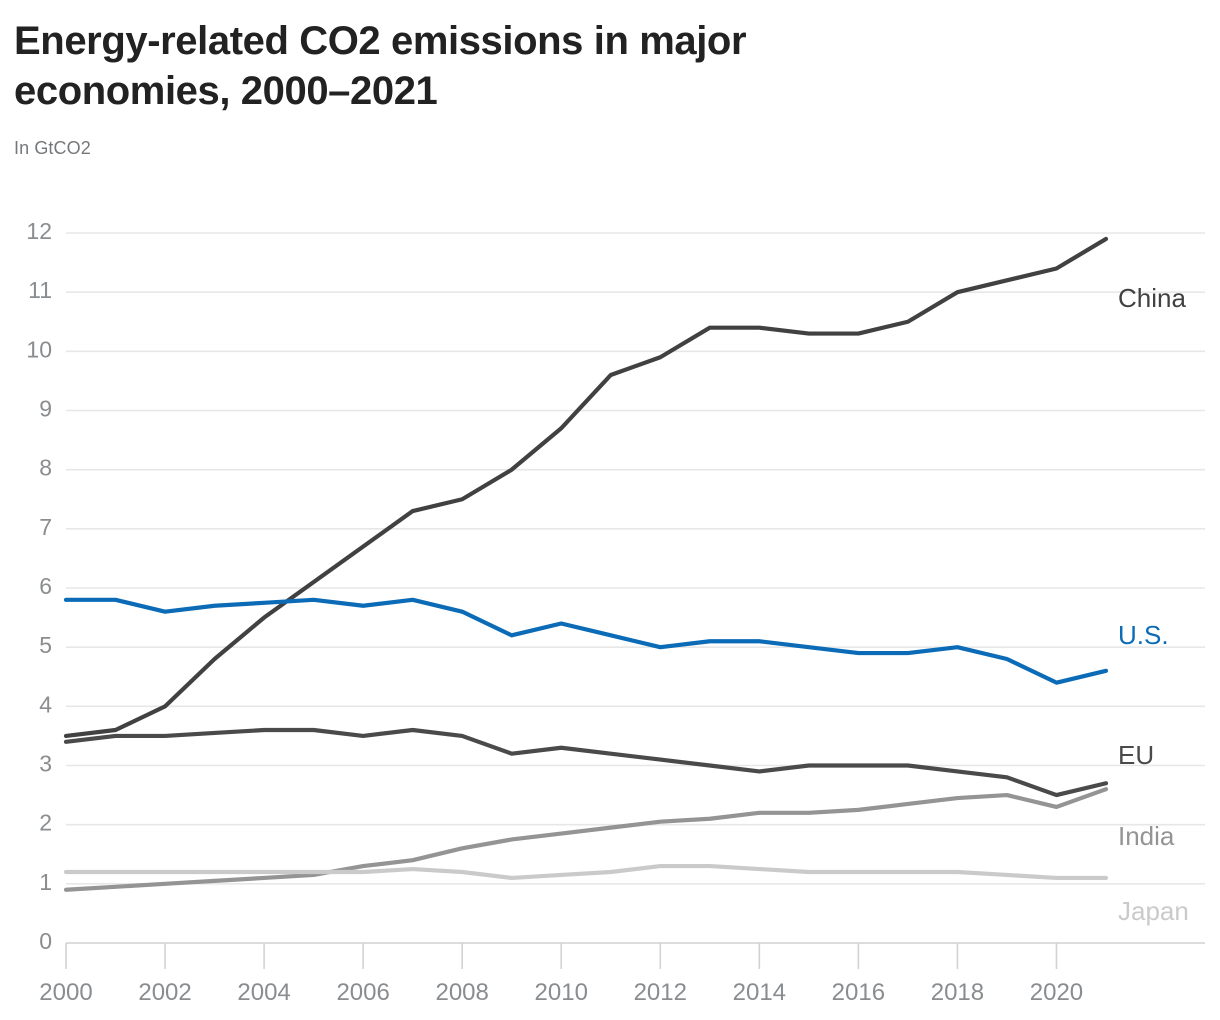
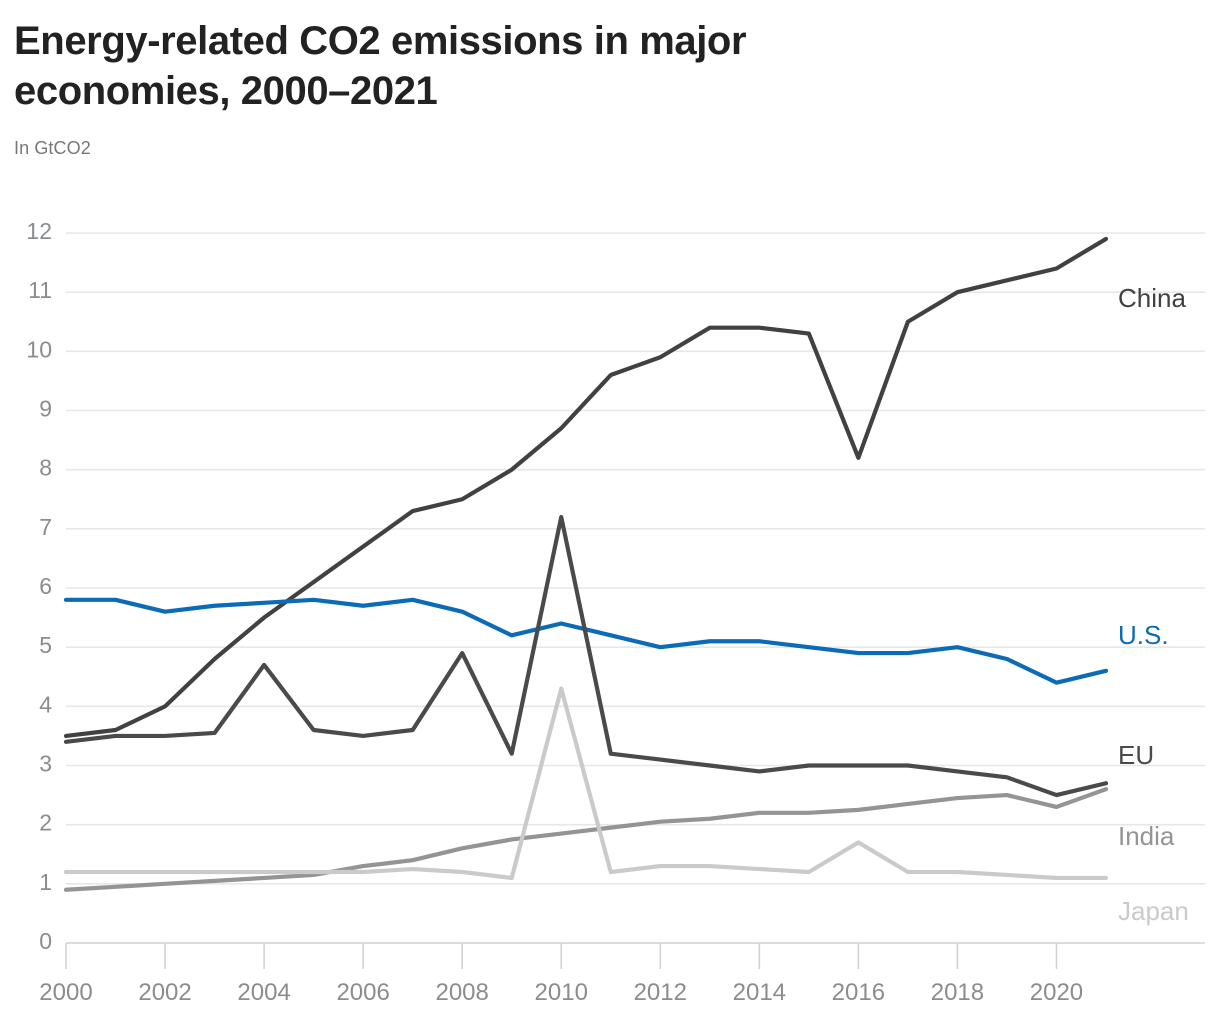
EU/2004: 3.6 -> 4.7
EU/2008: 3.5 -> 4.9
EU/2010: 3.3 -> 7.2
Japan/2010: 1.1 -> 4.3
China/2016: 10.3 -> 8.2
Japan/2016: 1.2 -> 1.7
